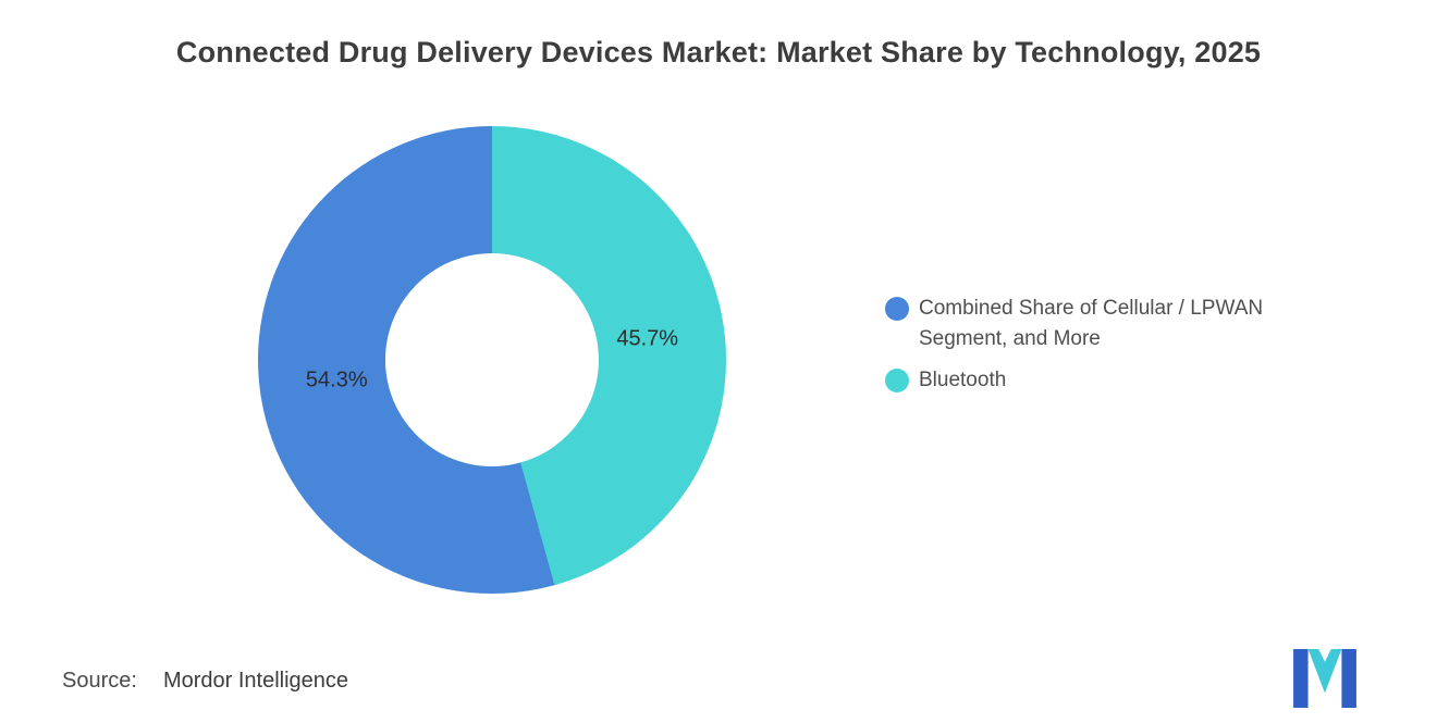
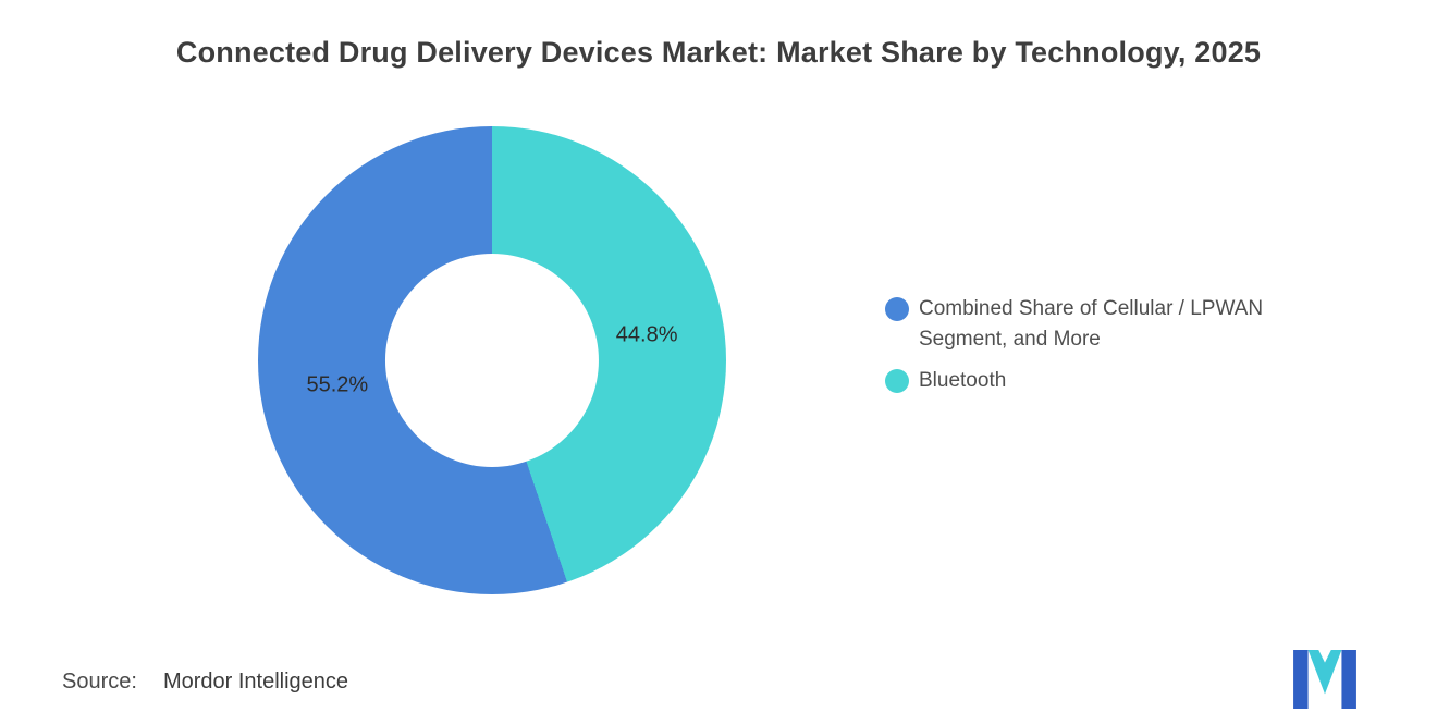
Combined Share of Cellular / LPWAN Segment, and More: 54.3% -> 55.2%
Bluetooth: 45.7% -> 44.8%
